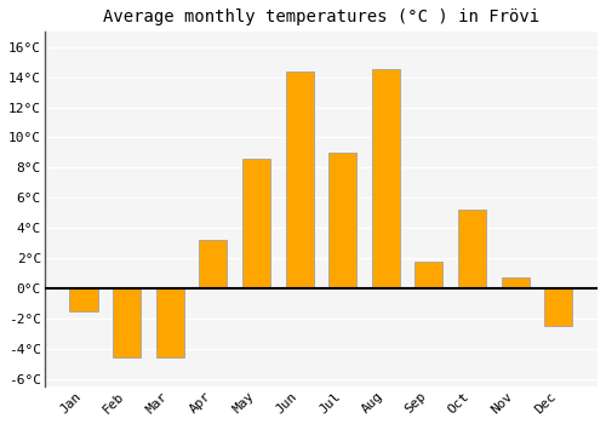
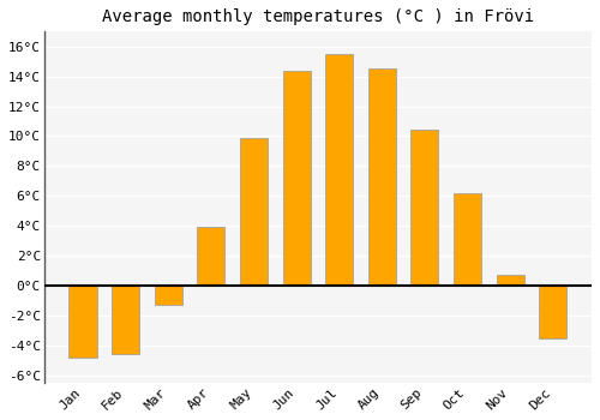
Jan: -1.5°C -> -4.8°C
Mar: -4.6°C -> -1.3°C
Apr: 3.2°C -> 3.9°C
May: 8.6°C -> 9.9°C
Jul: 9.0°C -> 15.5°C
Sep: 1.8°C -> 10.4°C
Oct: 5.2°C -> 6.2°C
Dec: -2.5°C -> -3.5°C
